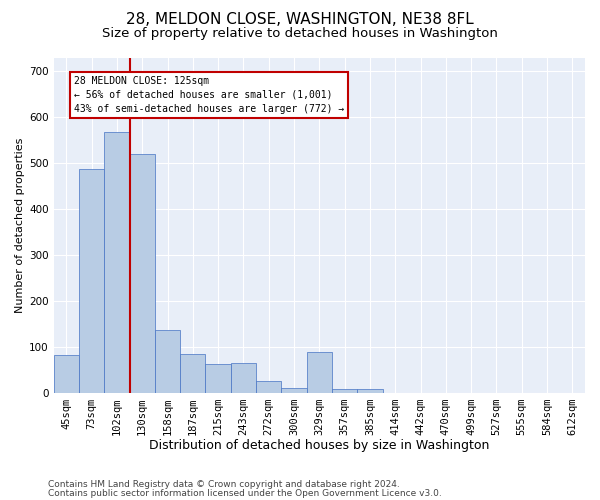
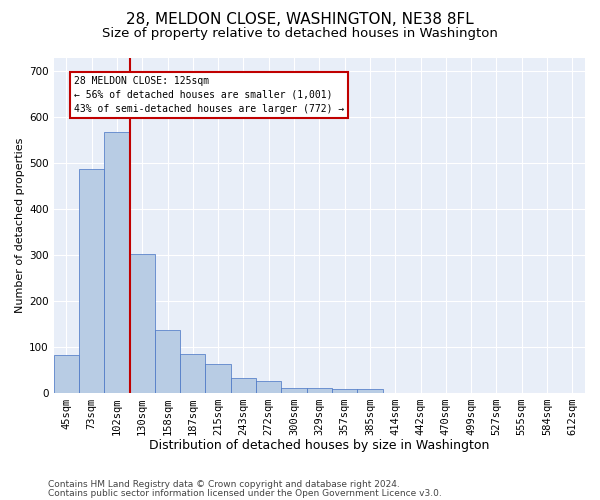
130sqm: 520 -> 303
243sqm: 65 -> 32
329sqm: 90 -> 10
